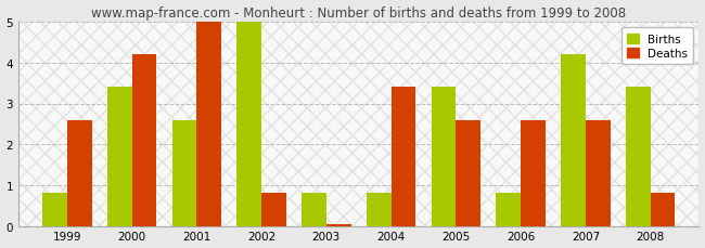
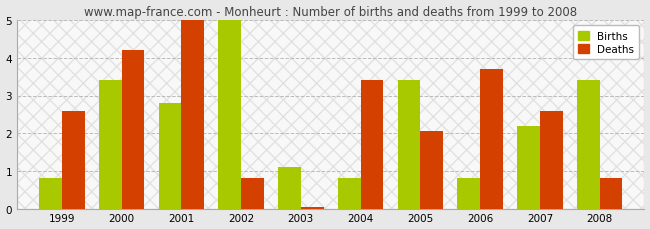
Births/2001: 2.6 -> 2.8
Births/2003: 0.8 -> 1.1
Deaths/2005: 2.60 -> 2.05
Deaths/2006: 2.60 -> 3.70
Births/2007: 4.2 -> 2.2
